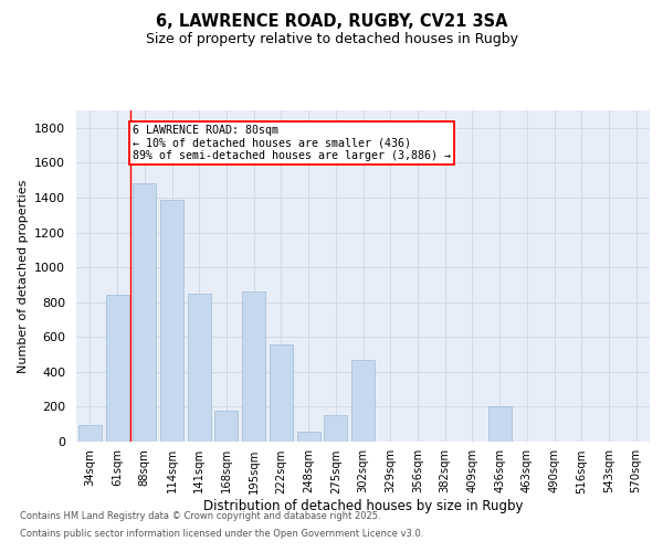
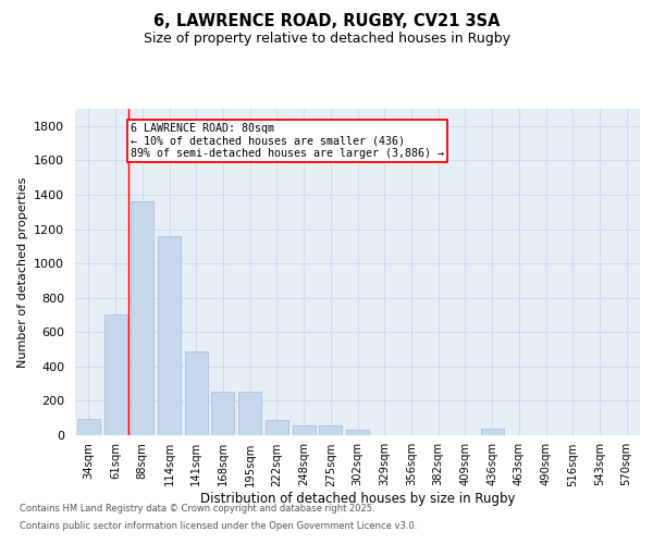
61sqm: 840 -> 700
88sqm: 1480 -> 1360
114sqm: 1390 -> 1160
141sqm: 850 -> 490
168sqm: 180 -> 260
195sqm: 860 -> 260
222sqm: 560 -> 90
275sqm: 150 -> 60
302sqm: 470 -> 30
436sqm: 200 -> 40
